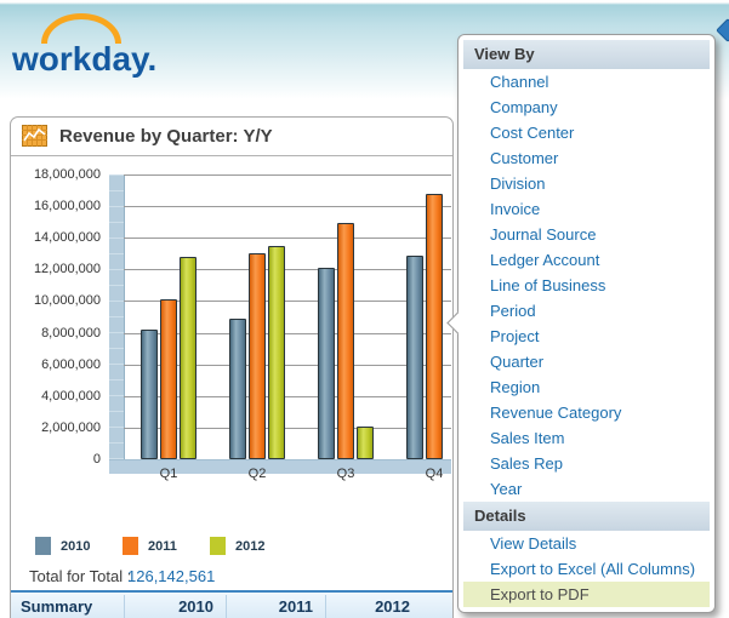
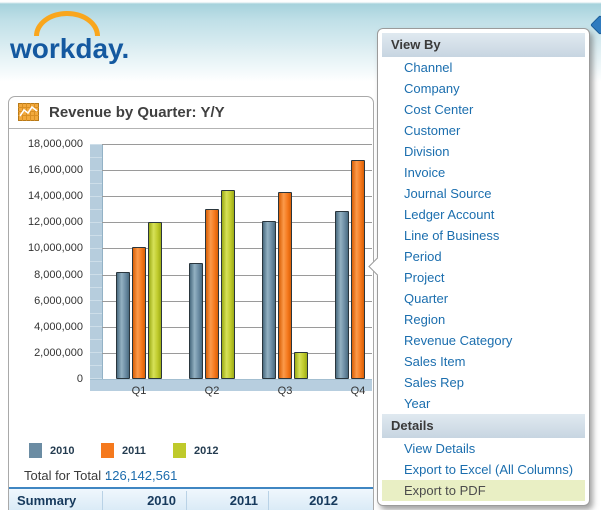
2012/Q1: 12800000 -> 12000000
2012/Q2: 13500000 -> 14500000
2011/Q3: 14900000 -> 14300000
